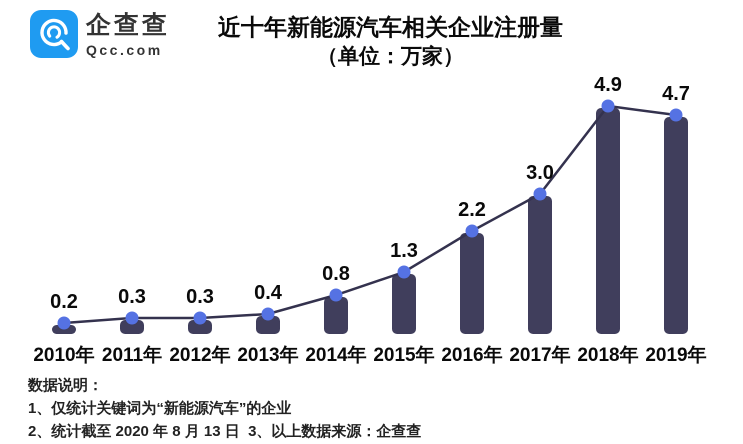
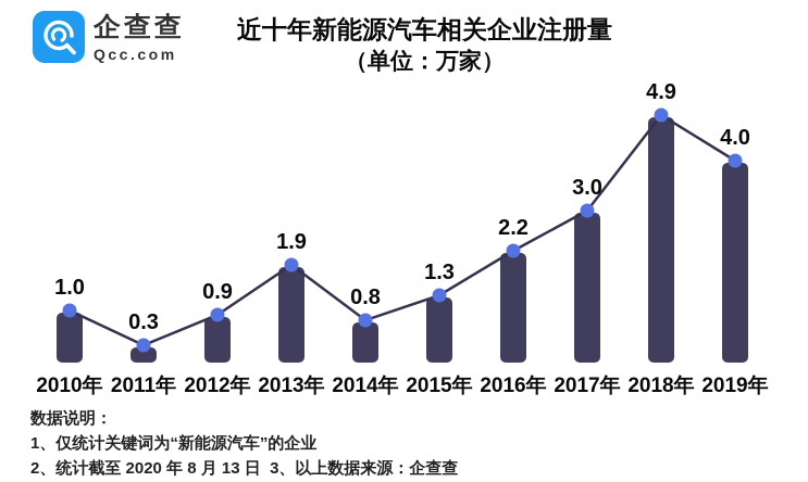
2010年: 0.2 -> 1.0
2012年: 0.3 -> 0.9
2013年: 0.4 -> 1.9
2019年: 4.7 -> 4.0
